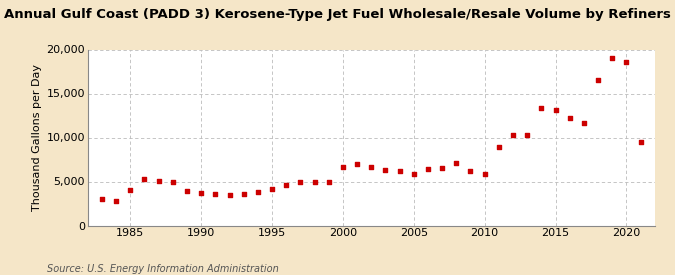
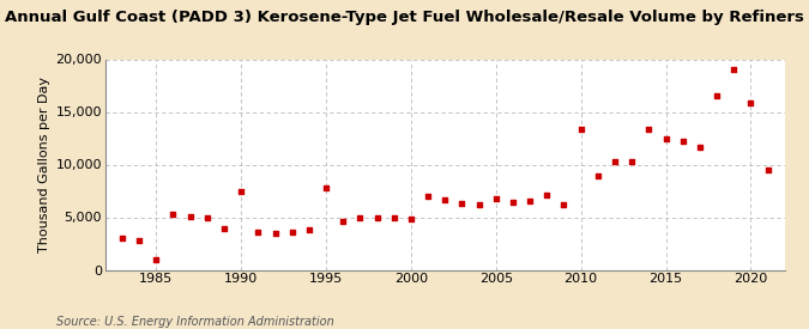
1985: 4,000 -> 1,000
1990: 3,700 -> 7,400
1995: 4,200 -> 7,800
2000: 6,600 -> 4,800
2005: 5,900 -> 6,800
2010: 5,900 -> 13,400
2015: 13,100 -> 12,400
2020: 18,600 -> 15,800
